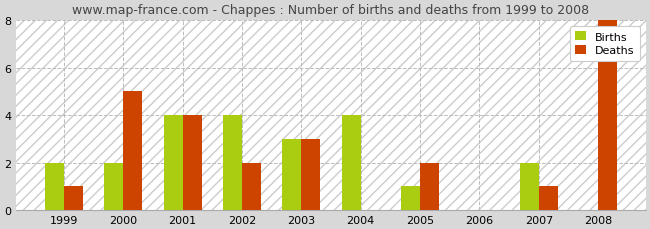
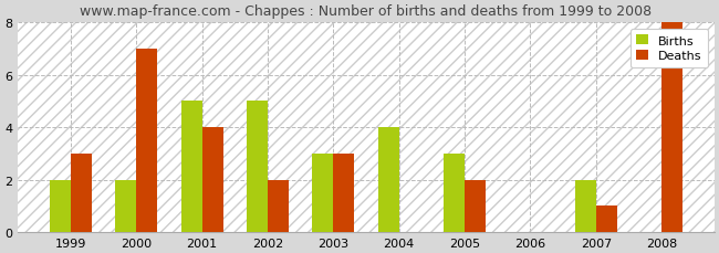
Deaths/1999: 1 -> 3
Deaths/2000: 5 -> 7
Births/2001: 4 -> 5
Births/2002: 4 -> 5
Births/2005: 1 -> 3
